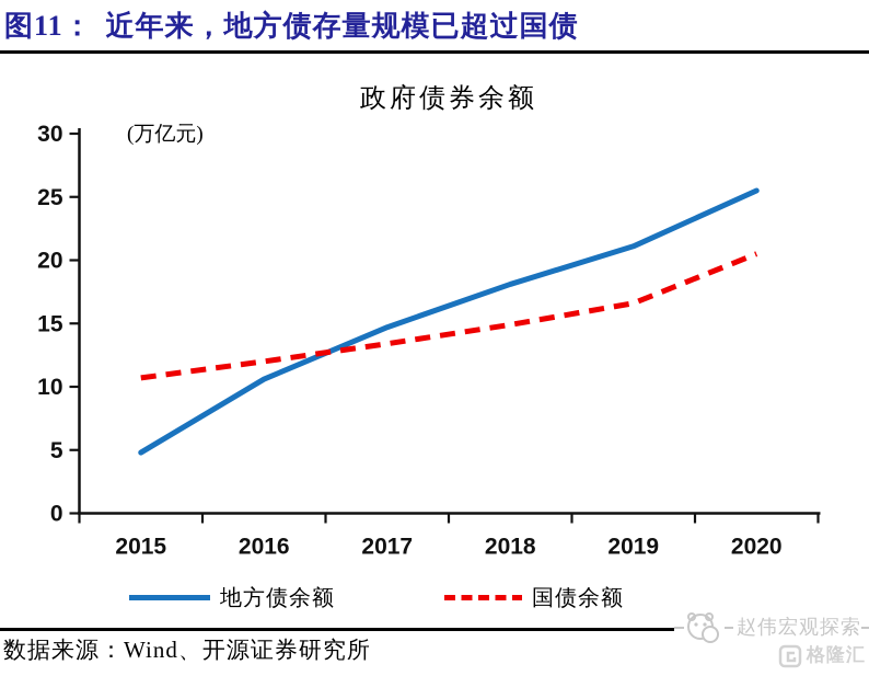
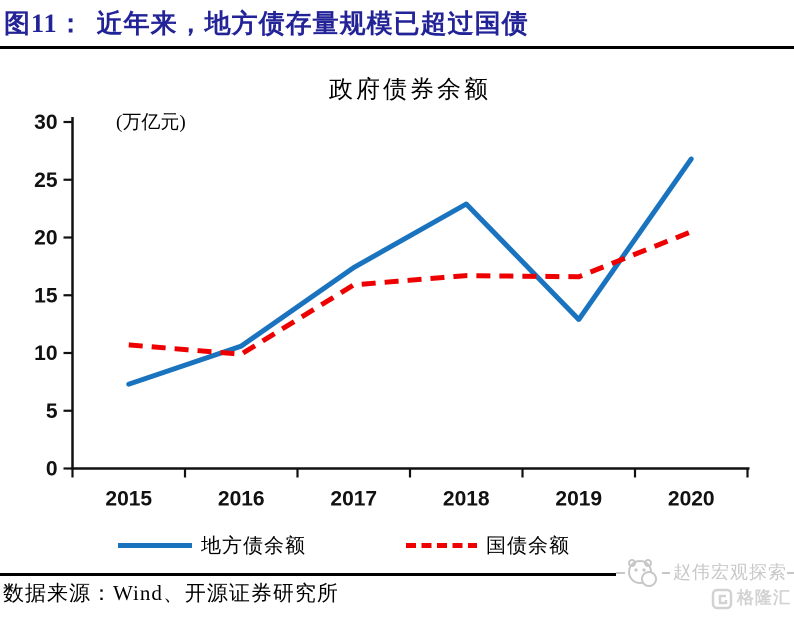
地方债余额/2015: 4.8 -> 7.3
国债余额/2016: 12.0 -> 9.9
地方债余额/2017: 14.7 -> 17.4
国债余额/2017: 13.4 -> 15.9
地方债余额/2018: 18.1 -> 22.9
国债余额/2018: 14.9 -> 16.7
地方债余额/2019: 21.1 -> 12.9
地方债余额/2020: 25.5 -> 26.8
